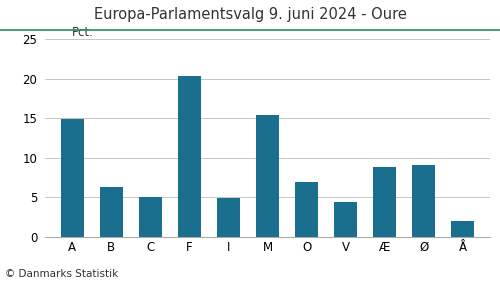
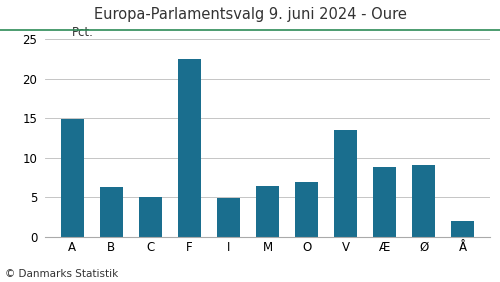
F: 20.4 -> 22.5
M: 15.4 -> 6.5
V: 4.4 -> 13.5
